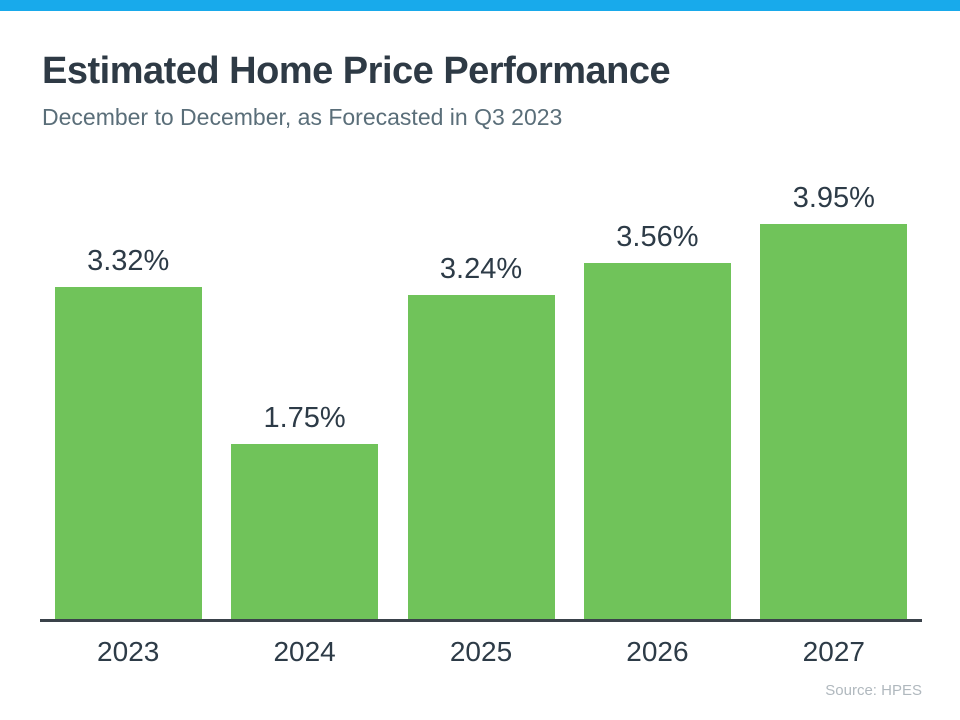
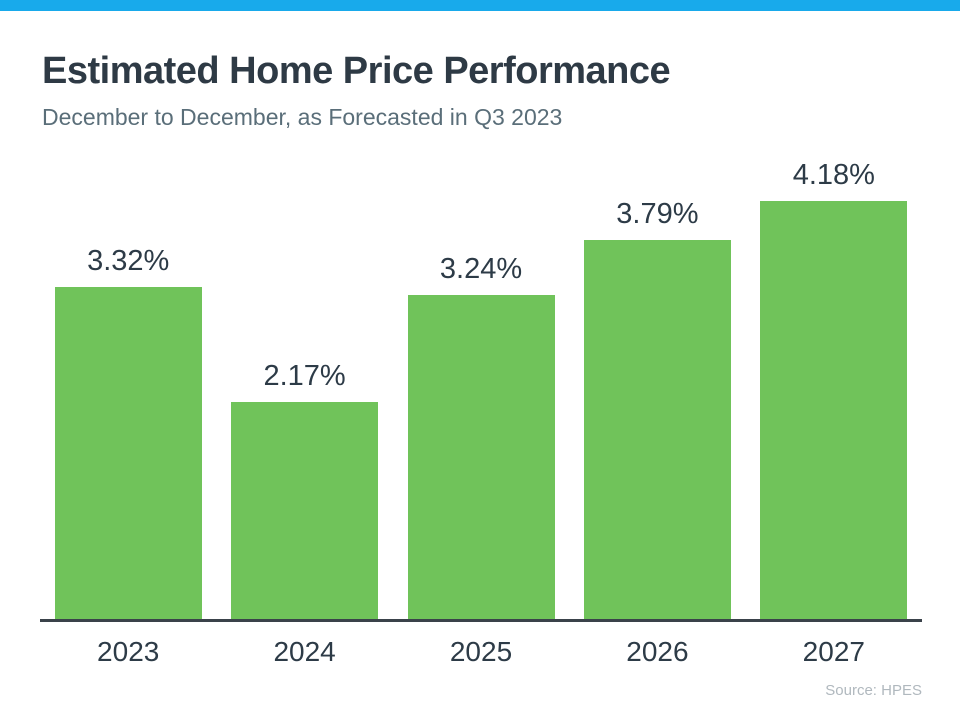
2024: 1.75% -> 2.17%
2026: 3.56% -> 3.79%
2027: 3.95% -> 4.18%
